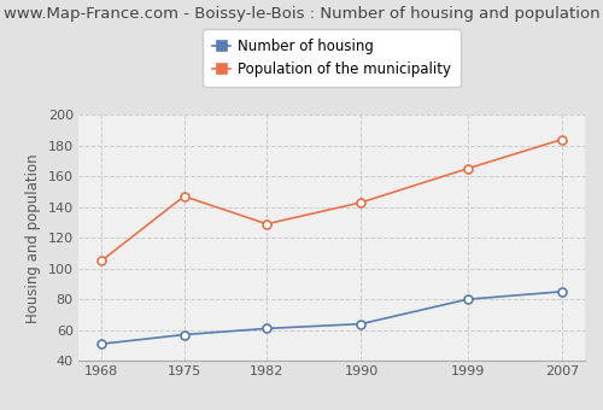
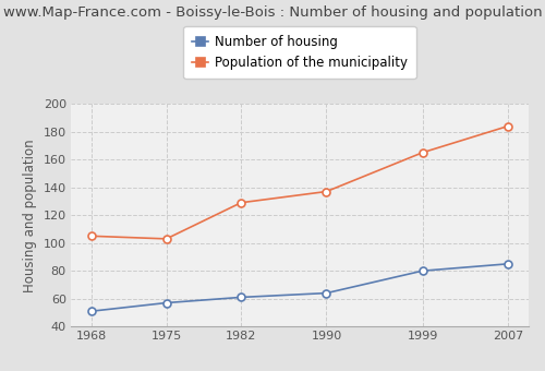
Population of the municipality/1975: 147 -> 103
Population of the municipality/1990: 143 -> 137
